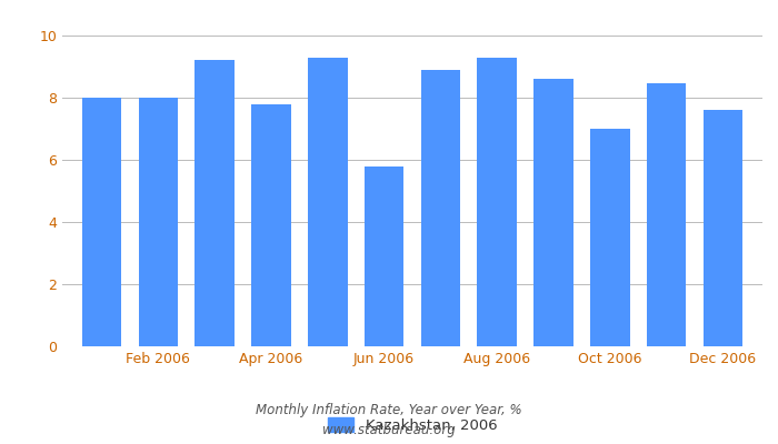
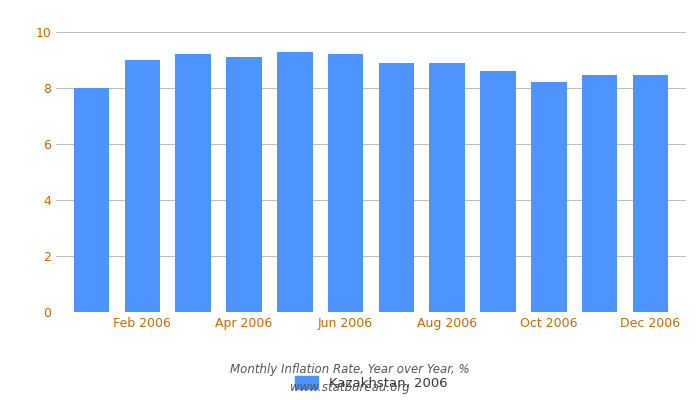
Feb 2006: 8.00 -> 9.00
Apr 2006: 7.80 -> 9.10
Jun 2006: 5.80 -> 9.20
Aug 2006: 9.30 -> 8.90
Oct 2006: 7.00 -> 8.20
Dec 2006: 7.60 -> 8.45
